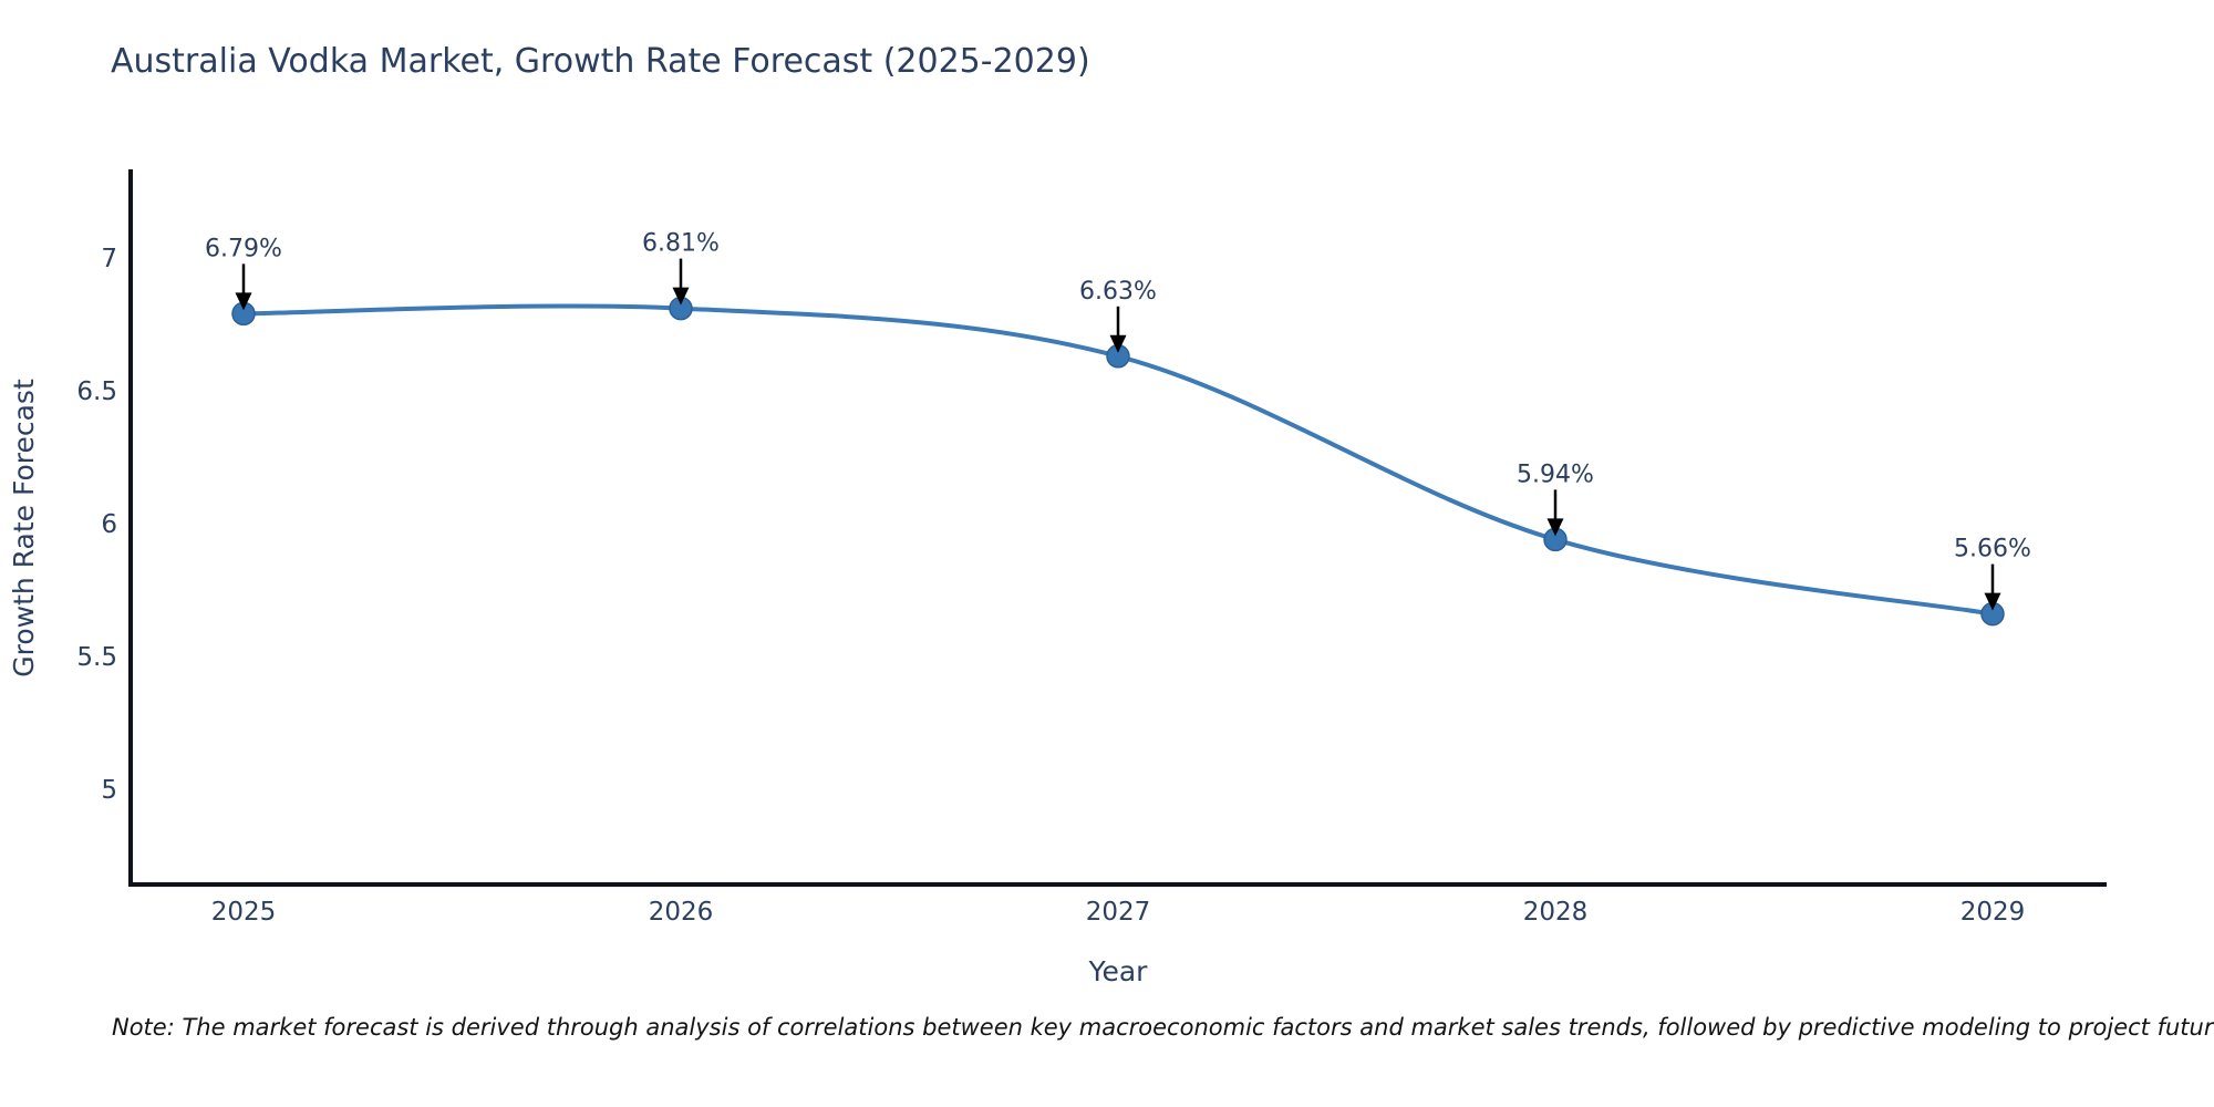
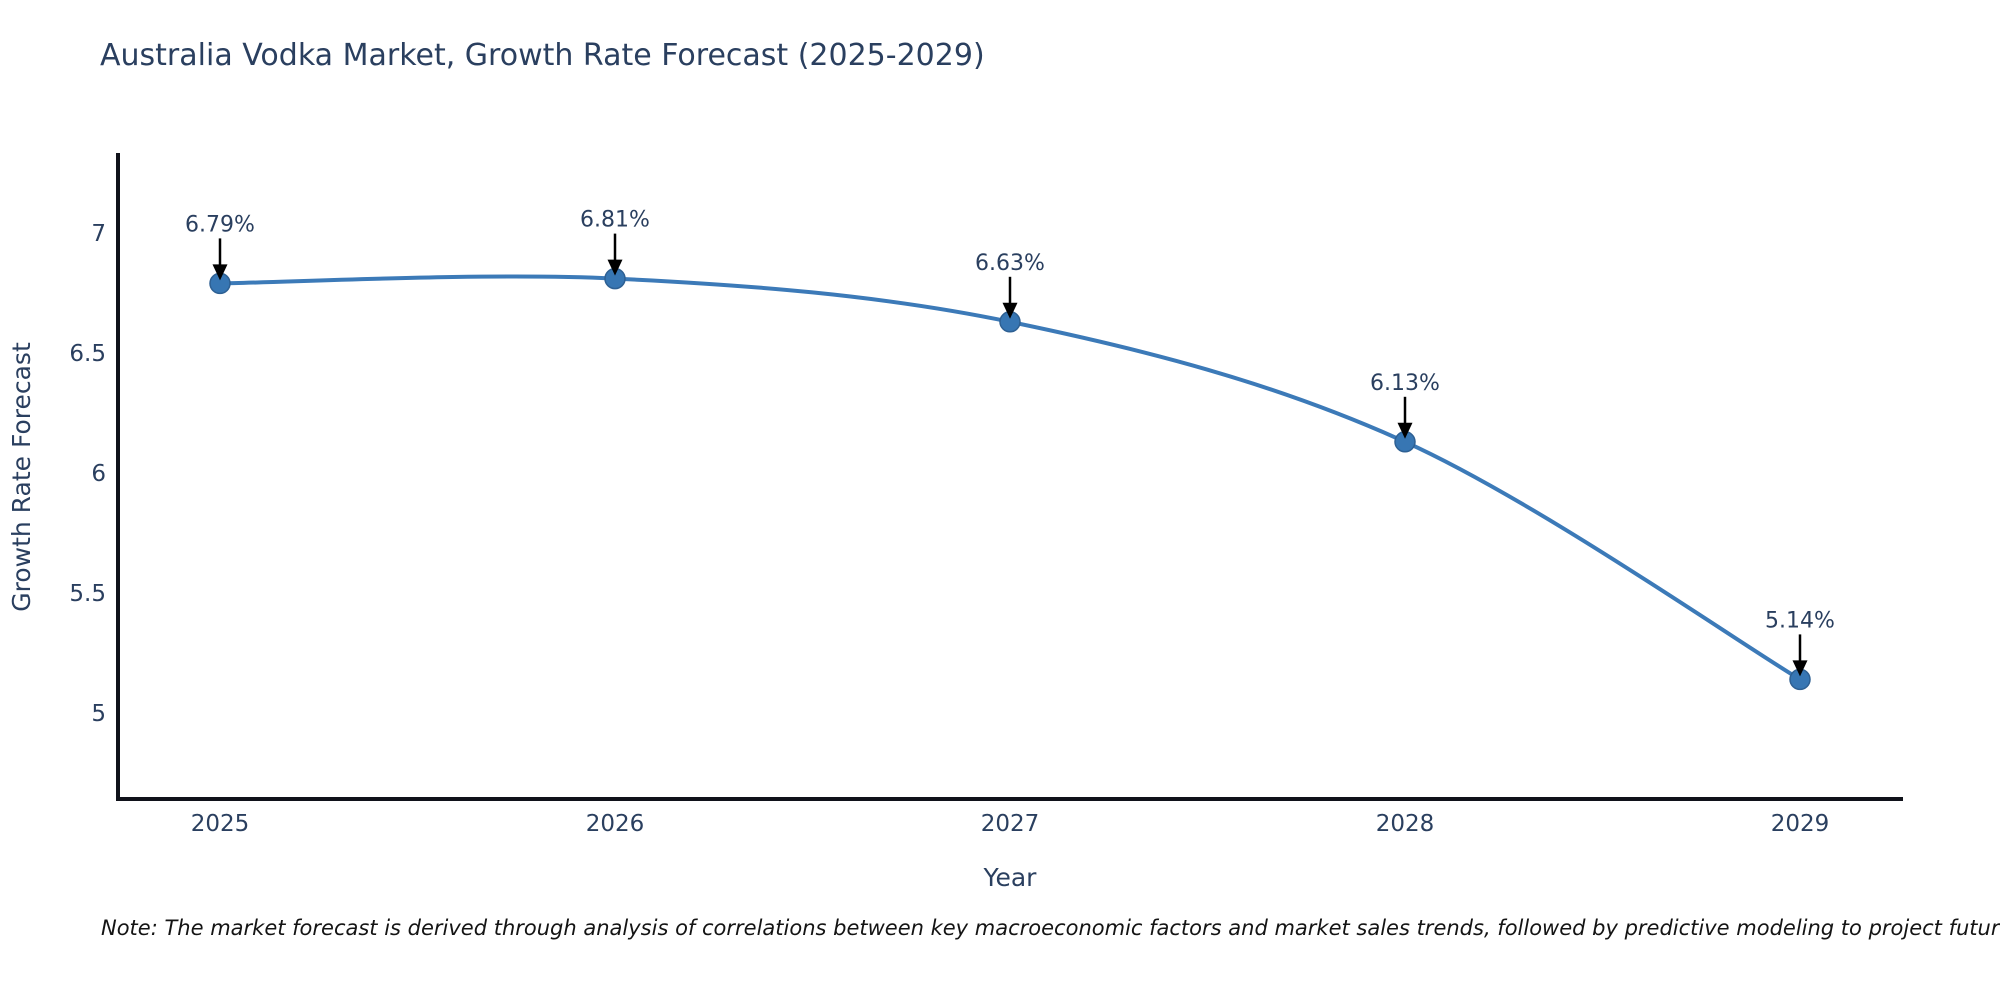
2028: 5.94% -> 6.13%
2029: 5.66% -> 5.14%
